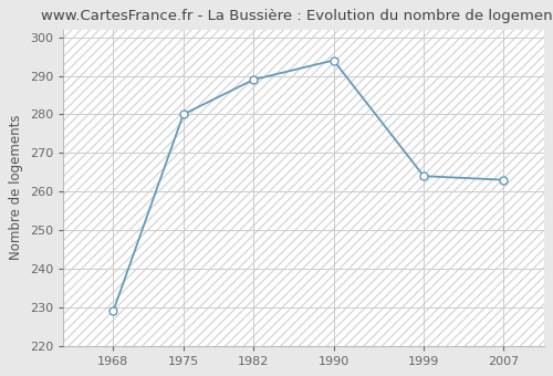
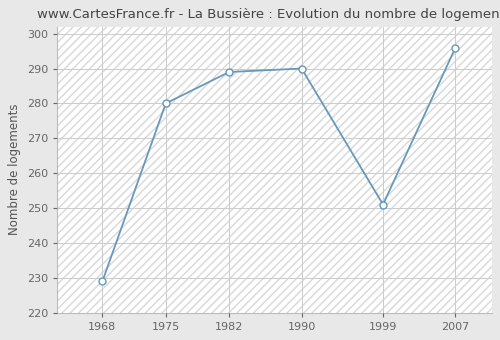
1990: 294 -> 290
1999: 264 -> 251
2007: 263 -> 296
